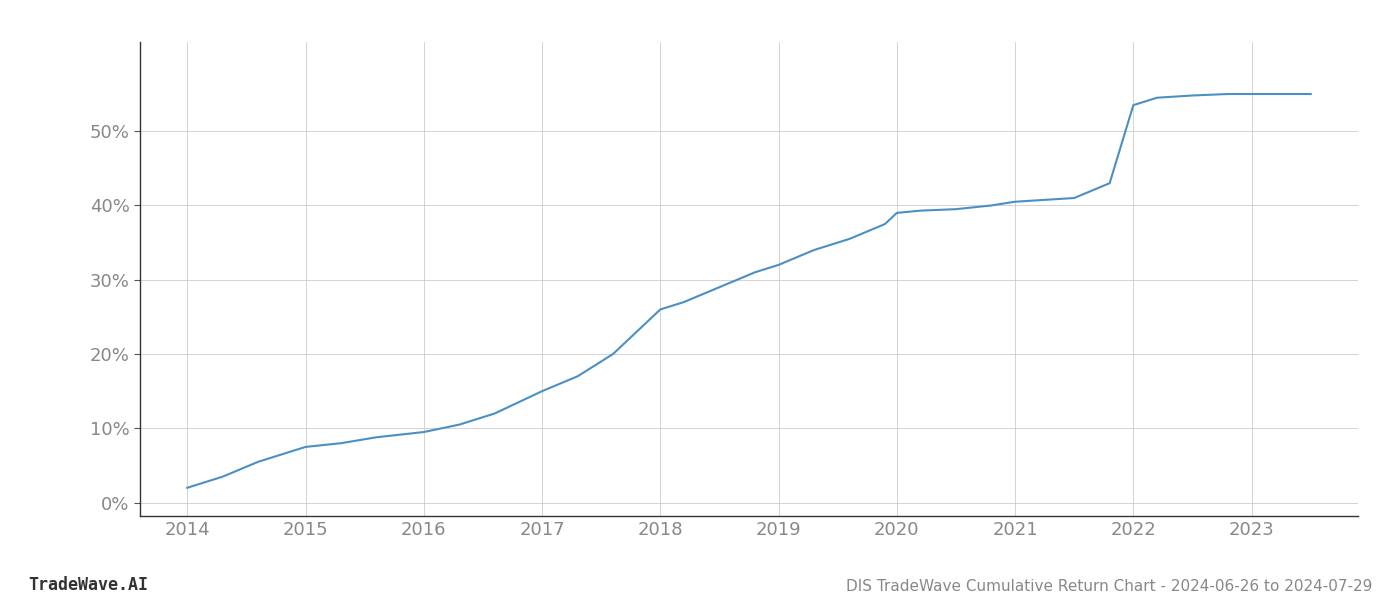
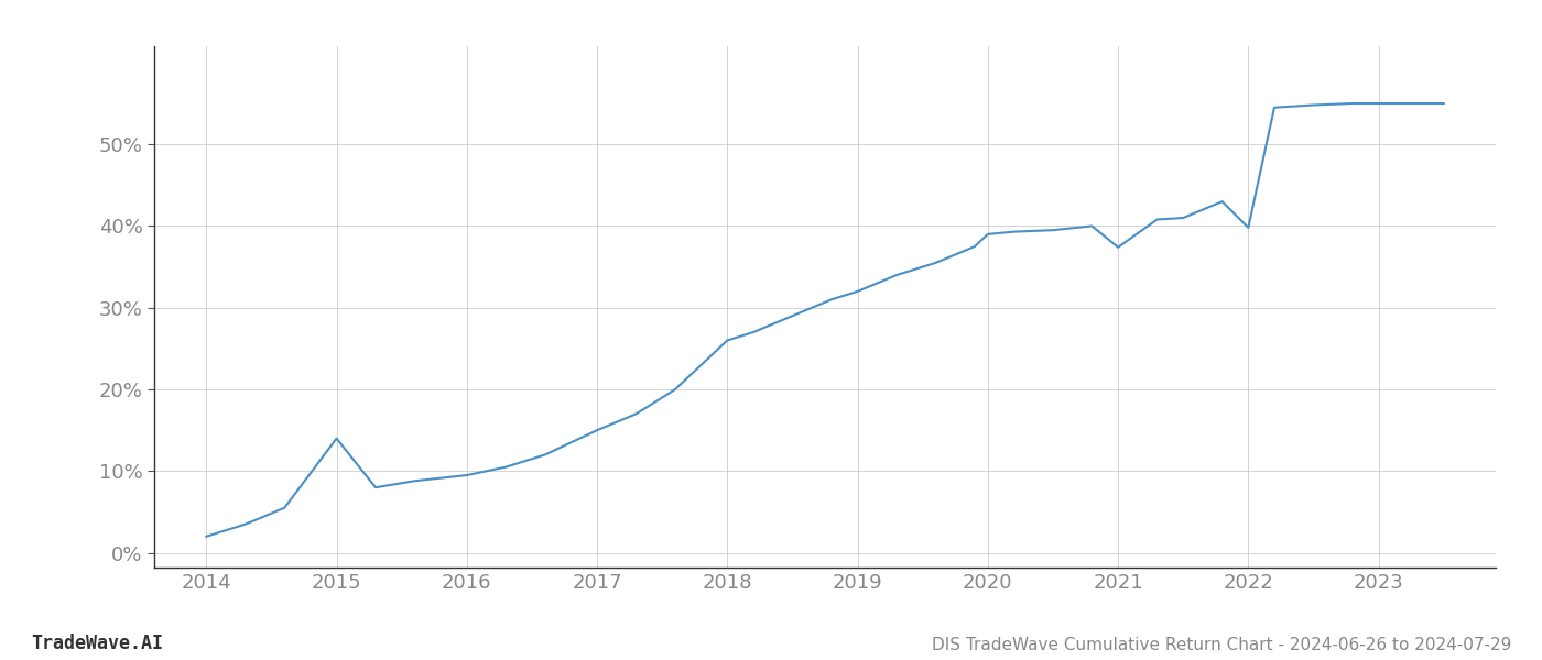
2015: 7.5% -> 14.0%
2021: 40.5% -> 37.4%
2022: 53.5% -> 39.8%
